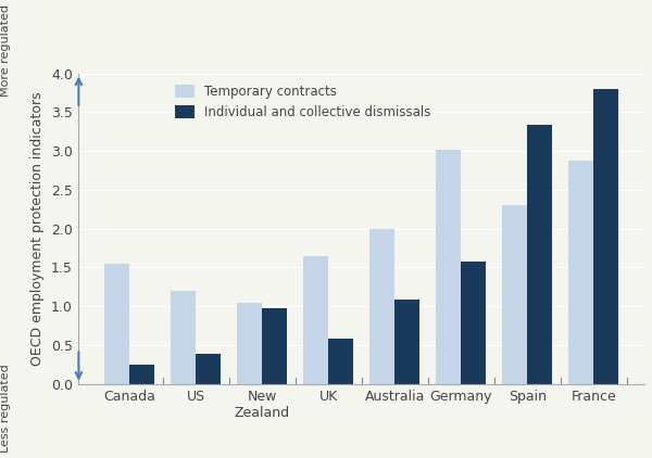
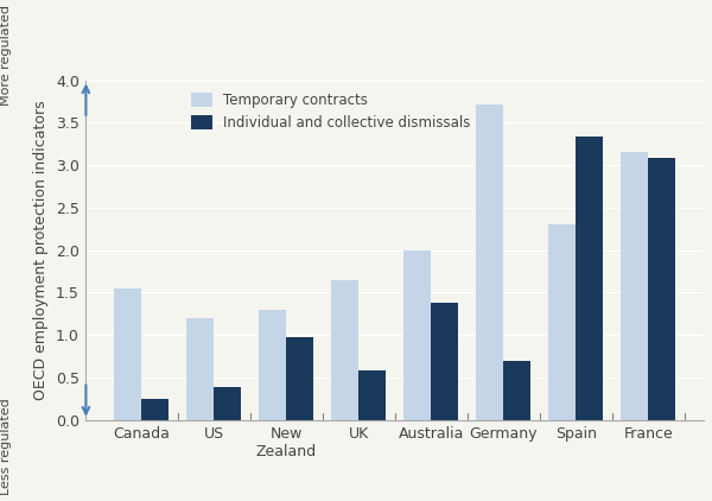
Temporary contracts/New Zealand: 1.05 -> 1.30
Individual and collective dismissals/Australia: 1.08 -> 1.38
Temporary contracts/Germany: 3.02 -> 3.72
Individual and collective dismissals/Germany: 1.58 -> 0.70
Temporary contracts/France: 2.88 -> 3.16
Individual and collective dismissals/France: 3.80 -> 3.08
